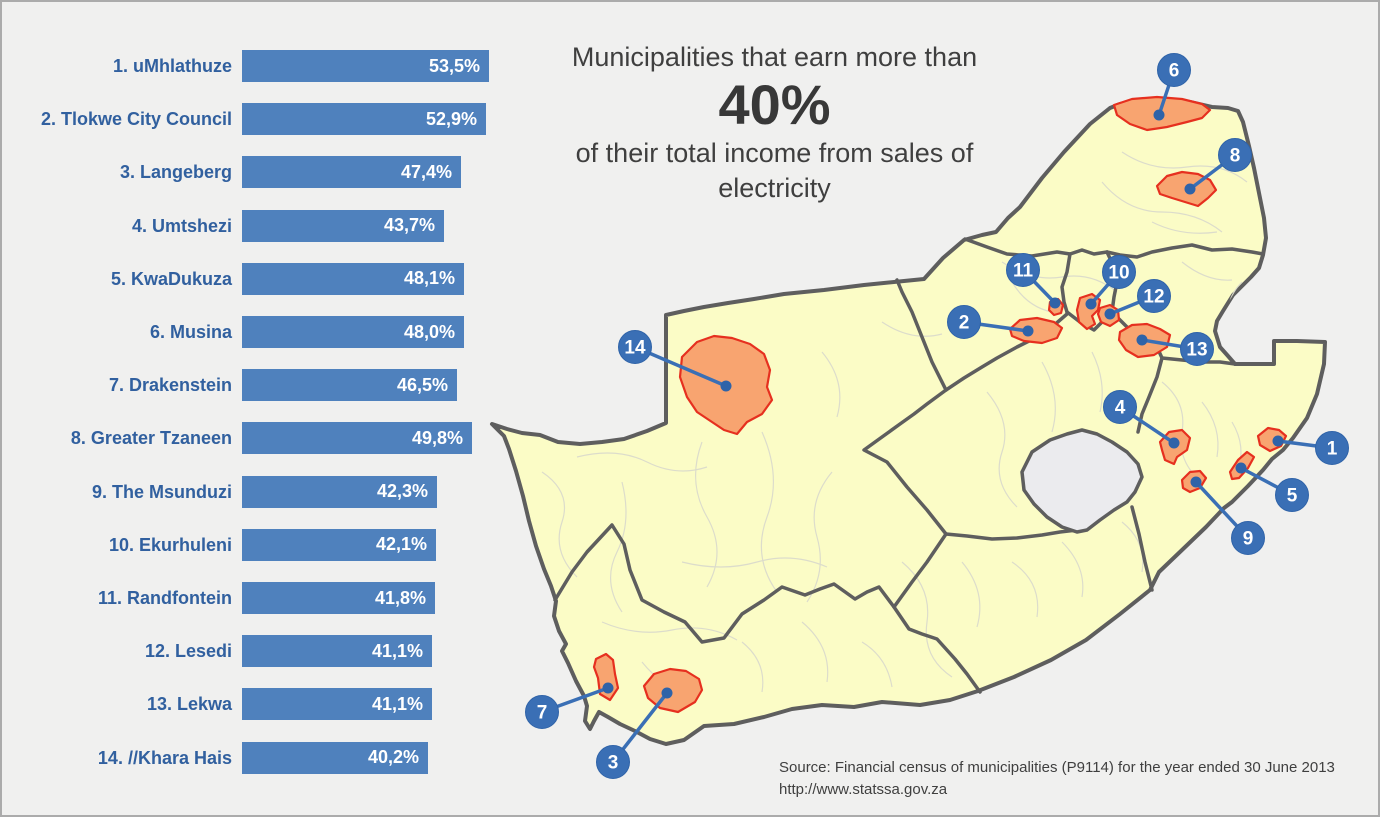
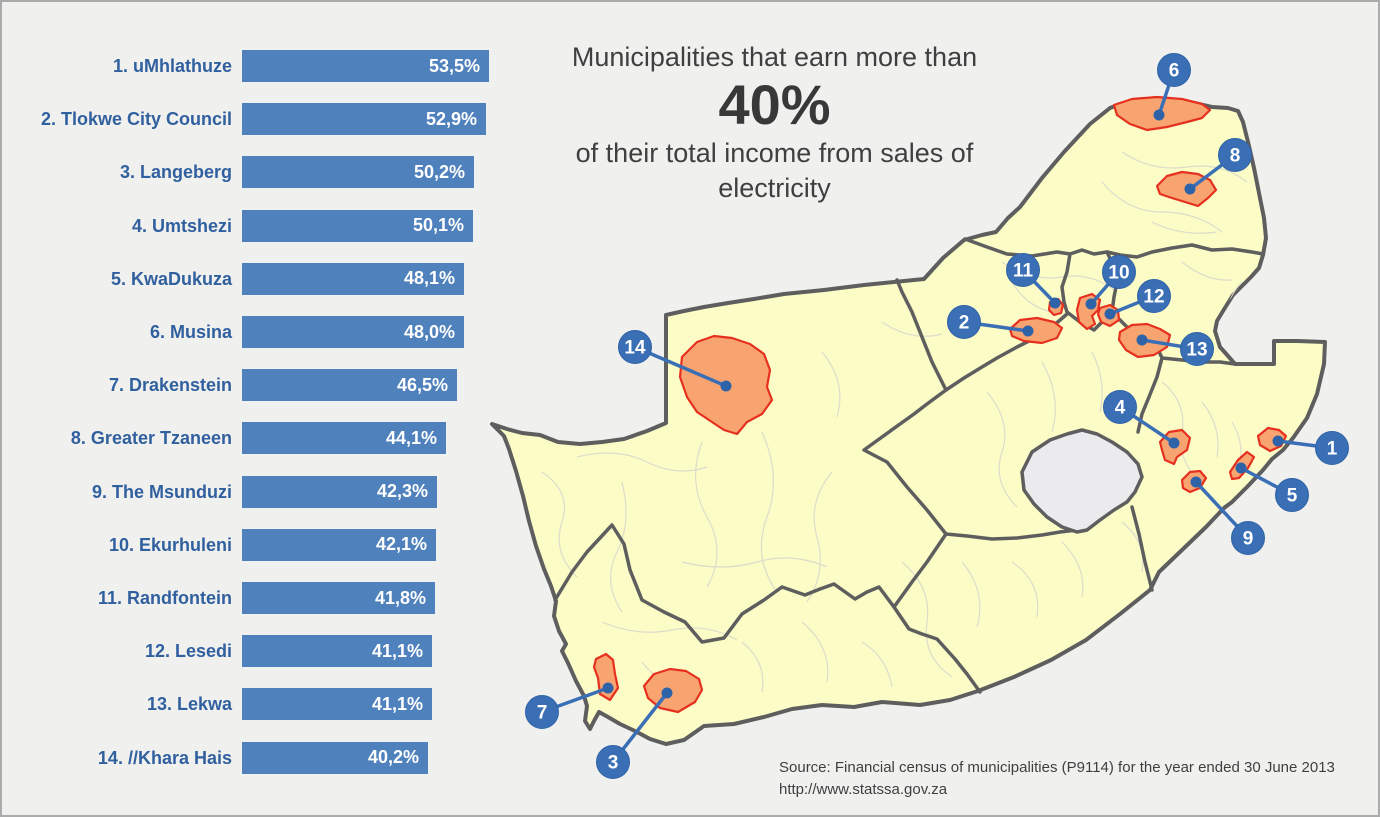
3. Langeberg: 47,4% -> 50,2%
4. Umtshezi: 43,7% -> 50,1%
8. Greater Tzaneen: 49,8% -> 44,1%
